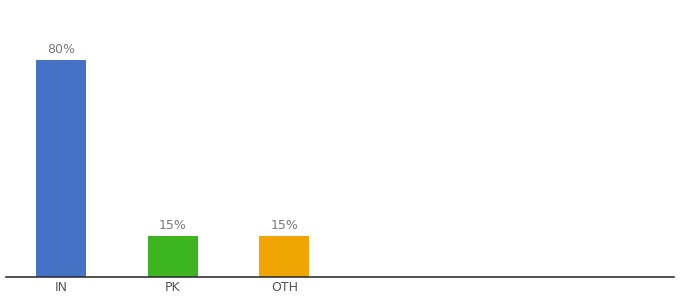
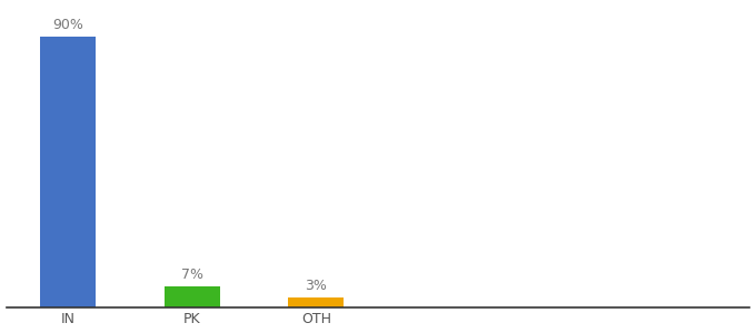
IN: 80% -> 90%
PK: 15% -> 7%
OTH: 15% -> 3%
